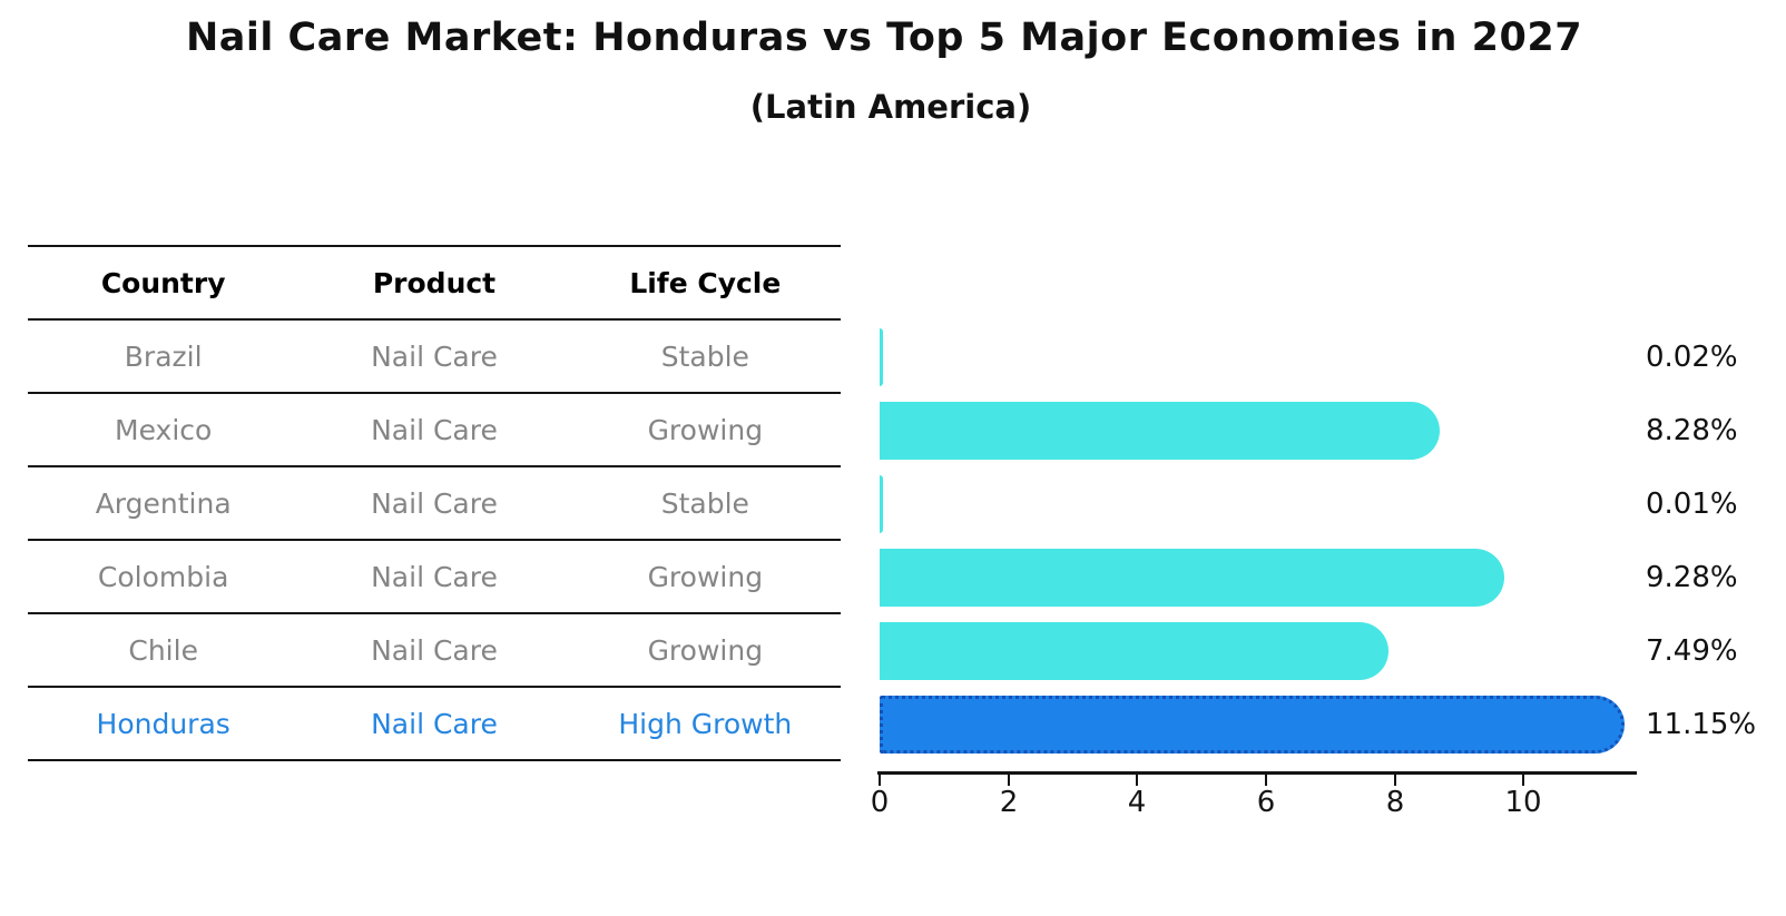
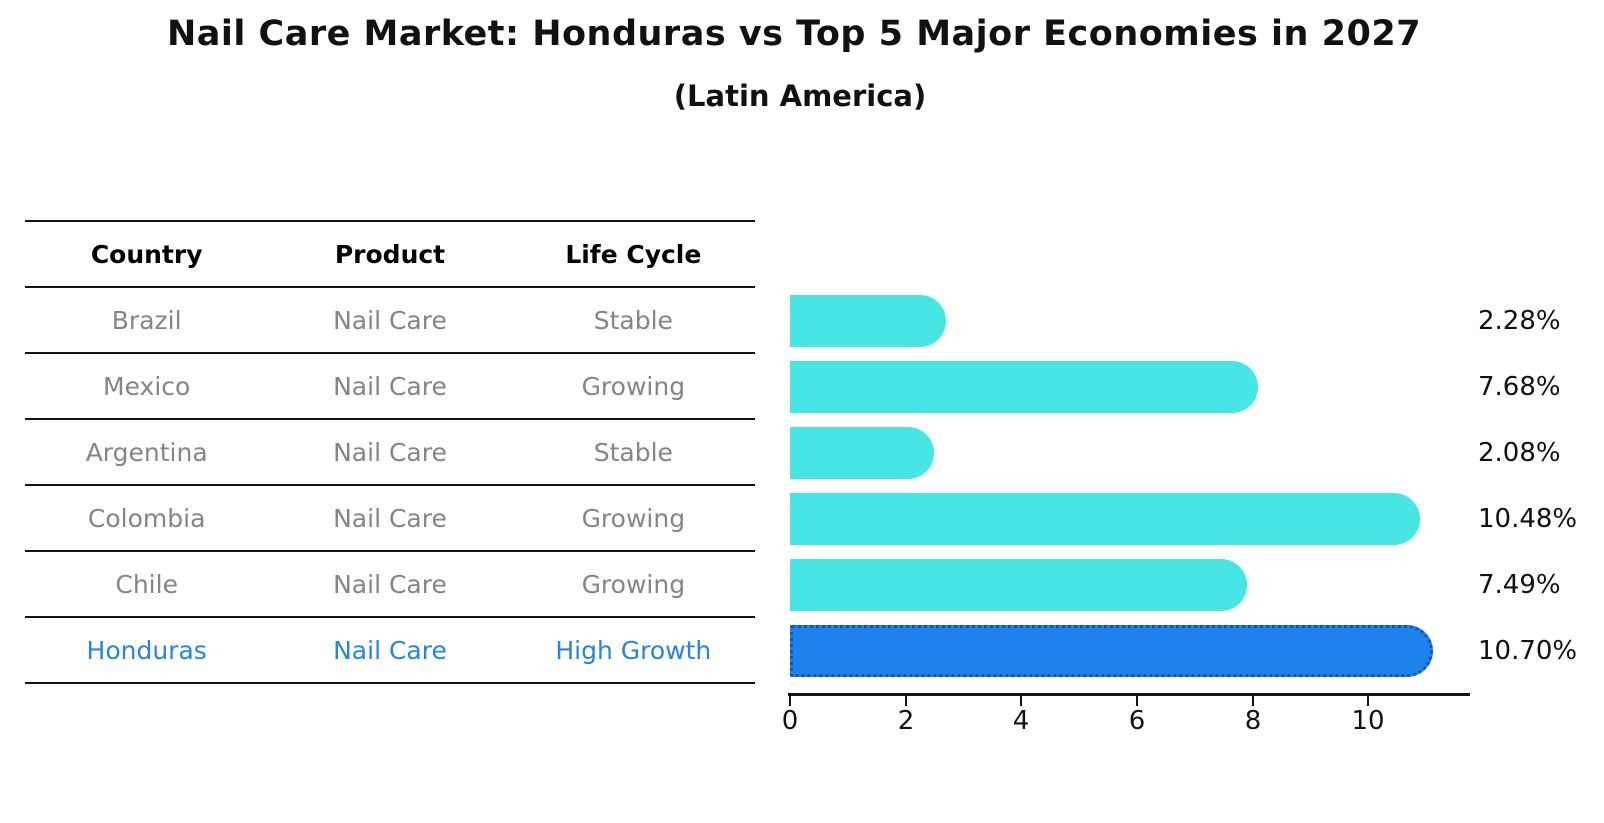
Brazil: 0.02% -> 2.28%
Mexico: 8.28% -> 7.68%
Argentina: 0.01% -> 2.08%
Colombia: 9.28% -> 10.48%
Honduras: 11.15% -> 10.70%
